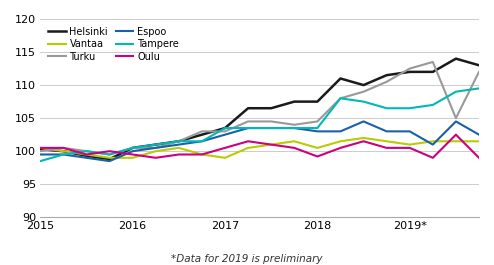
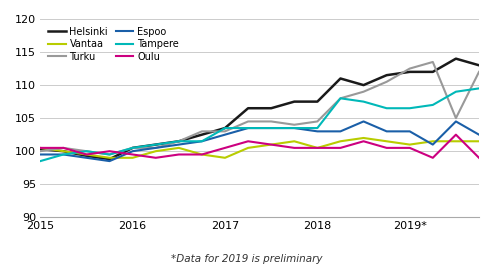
Oulu/2018: 99.2 -> 100.5
